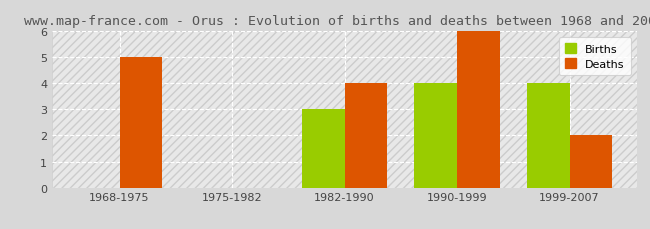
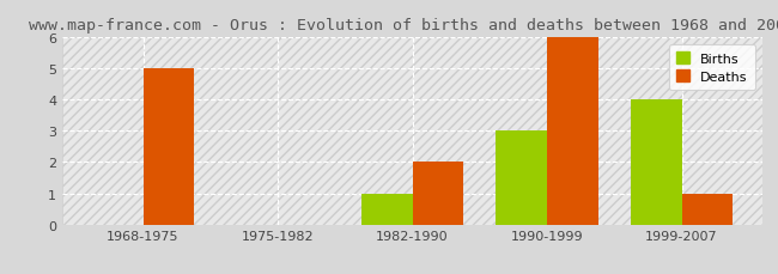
Births/1982-1990: 3 -> 1
Deaths/1982-1990: 4 -> 2
Births/1990-1999: 4 -> 3
Deaths/1999-2007: 2 -> 1
